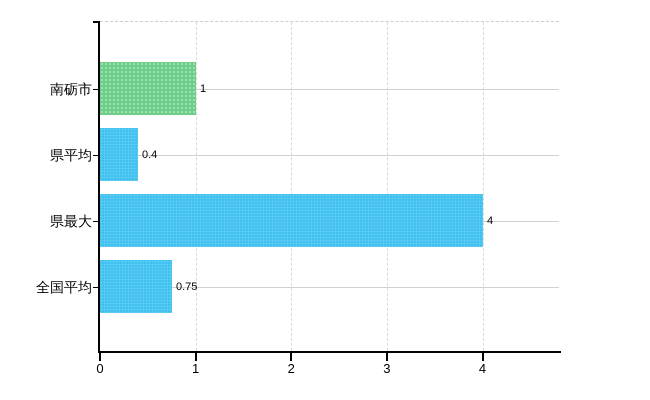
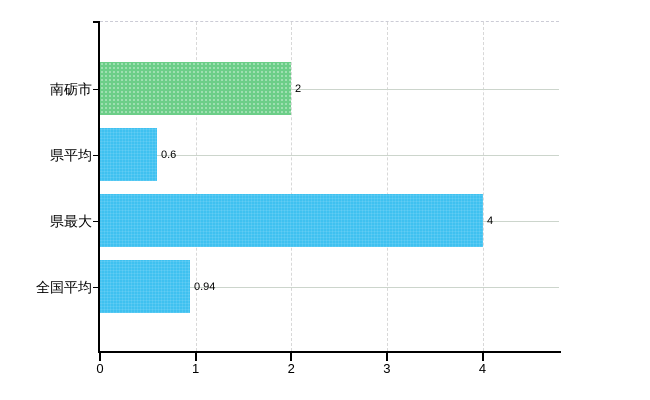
南砺市: 1 -> 2
県平均: 0.4 -> 0.6
全国平均: 0.75 -> 0.94
